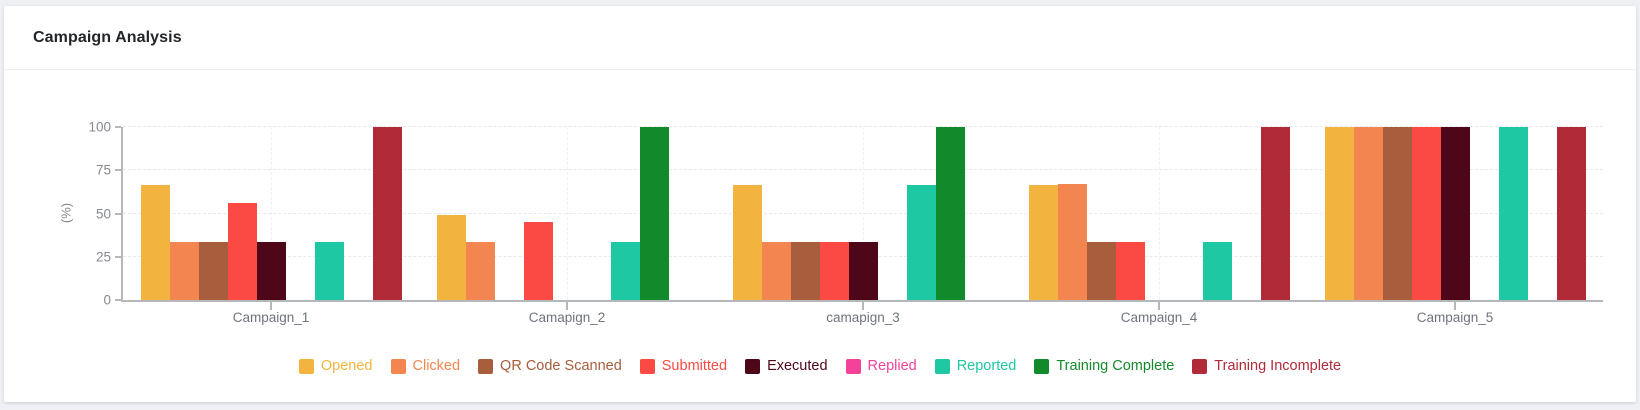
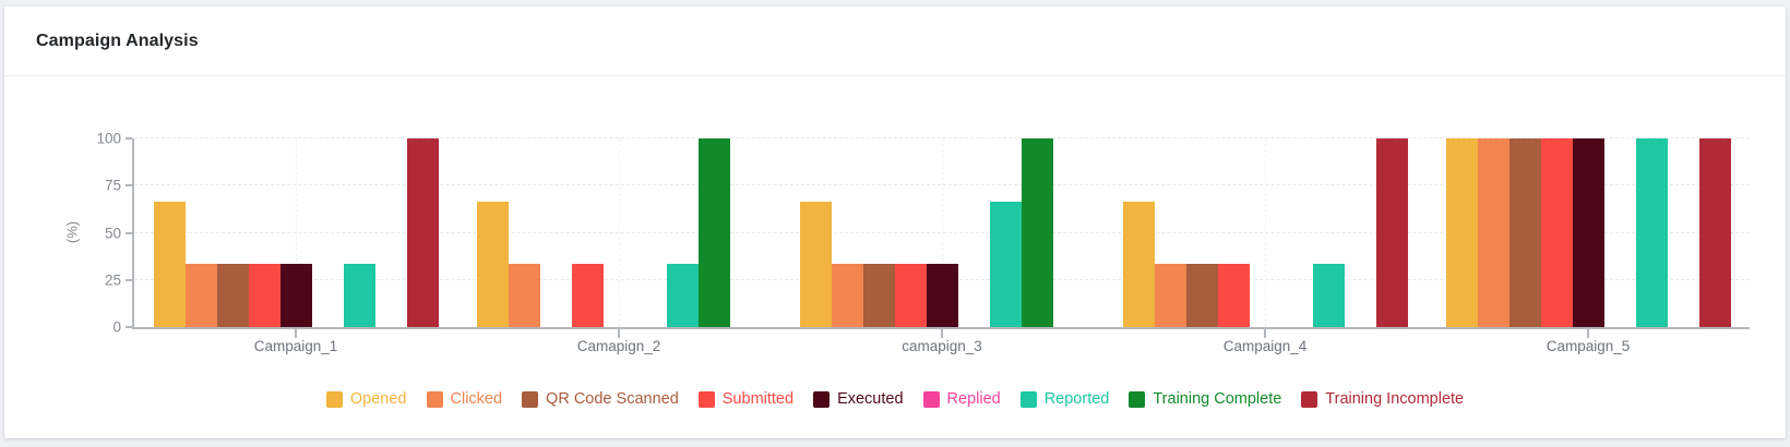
Submitted/Campaign_1: 56 -> 33
Opened/Camapign_2: 49 -> 67
Submitted/Camapign_2: 45 -> 33
Clicked/Campaign_4: 67 -> 33
